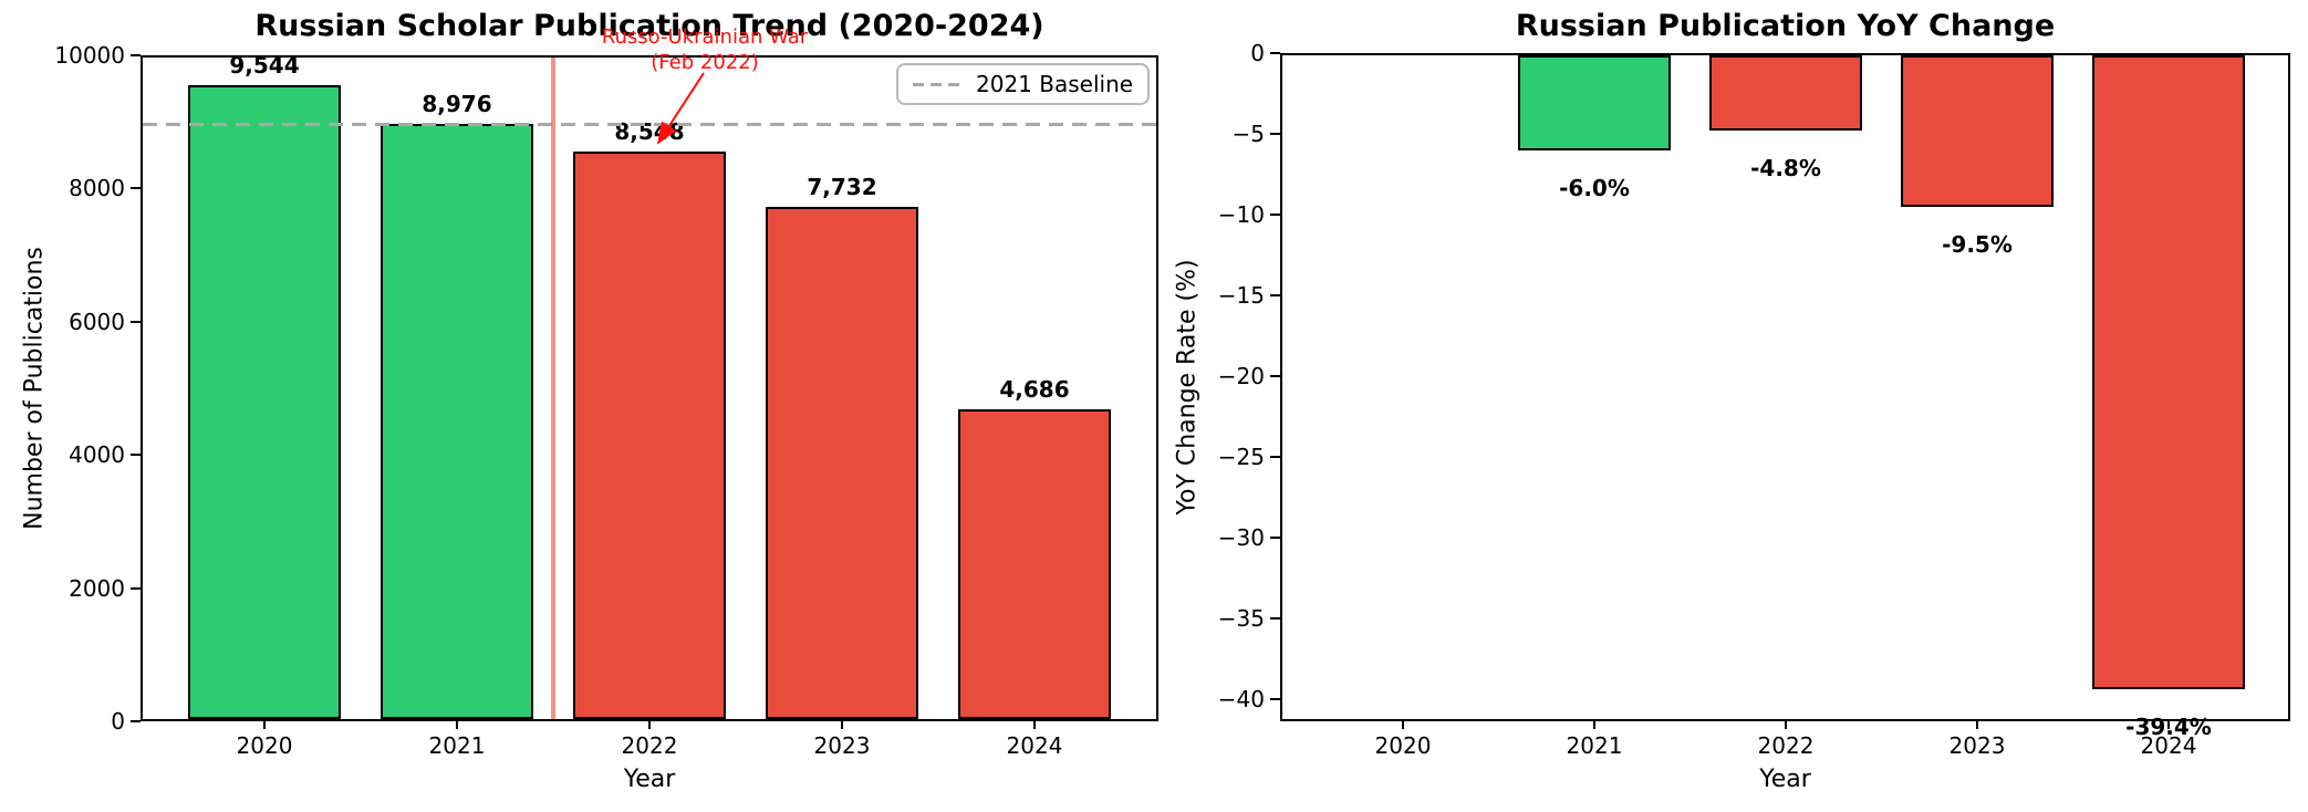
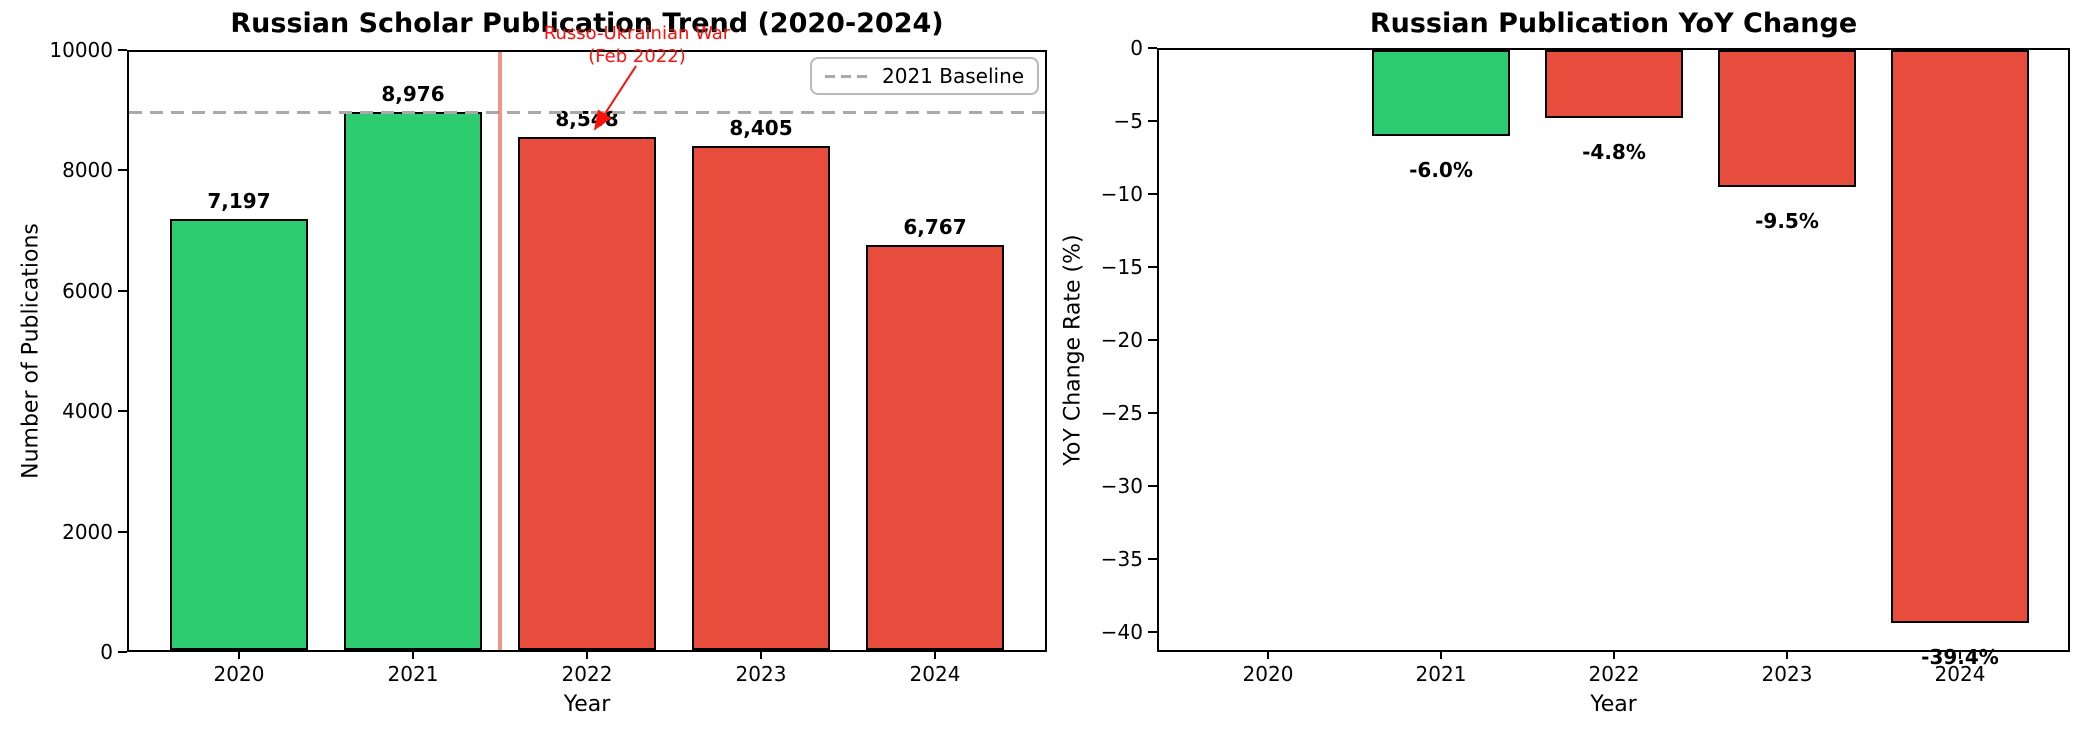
Russian Scholar Publication Trend (2020-2024)/2020: 9,544 -> 7,197
Russian Scholar Publication Trend (2020-2024)/2023: 7,732 -> 8,405
Russian Scholar Publication Trend (2020-2024)/2024: 4,686 -> 6,767
